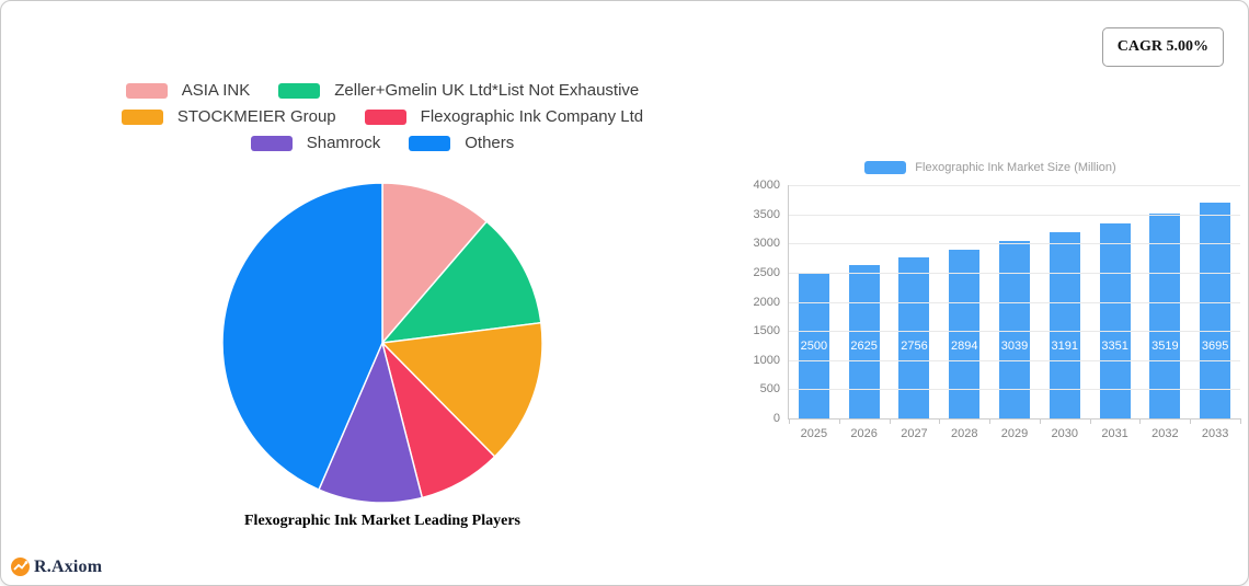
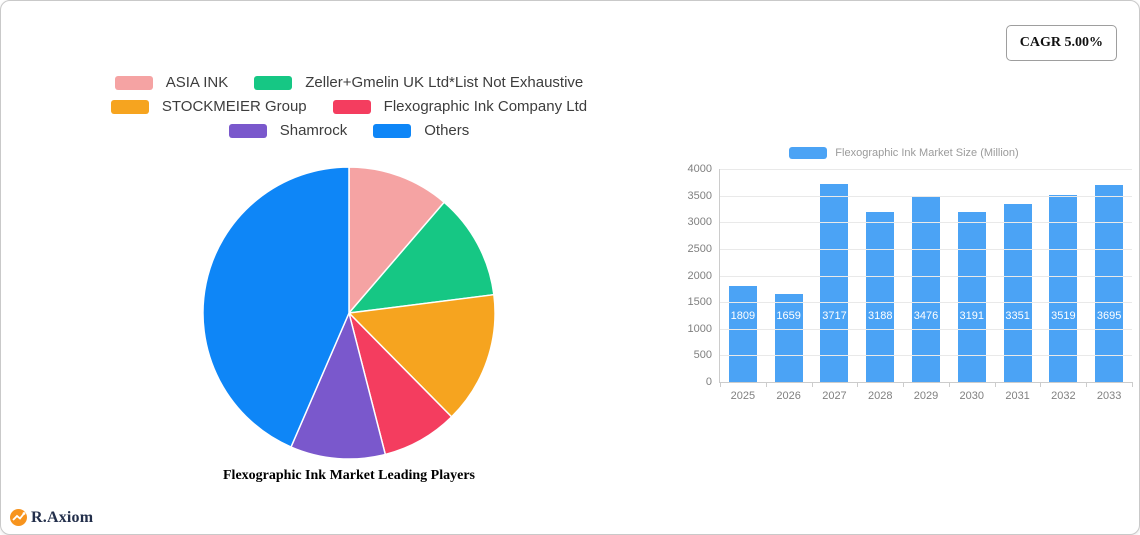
Flexographic Ink Market Size (Million)/2025: 2500 -> 1809
Flexographic Ink Market Size (Million)/2026: 2625 -> 1659
Flexographic Ink Market Size (Million)/2027: 2756 -> 3717
Flexographic Ink Market Size (Million)/2028: 2894 -> 3188
Flexographic Ink Market Size (Million)/2029: 3039 -> 3476
